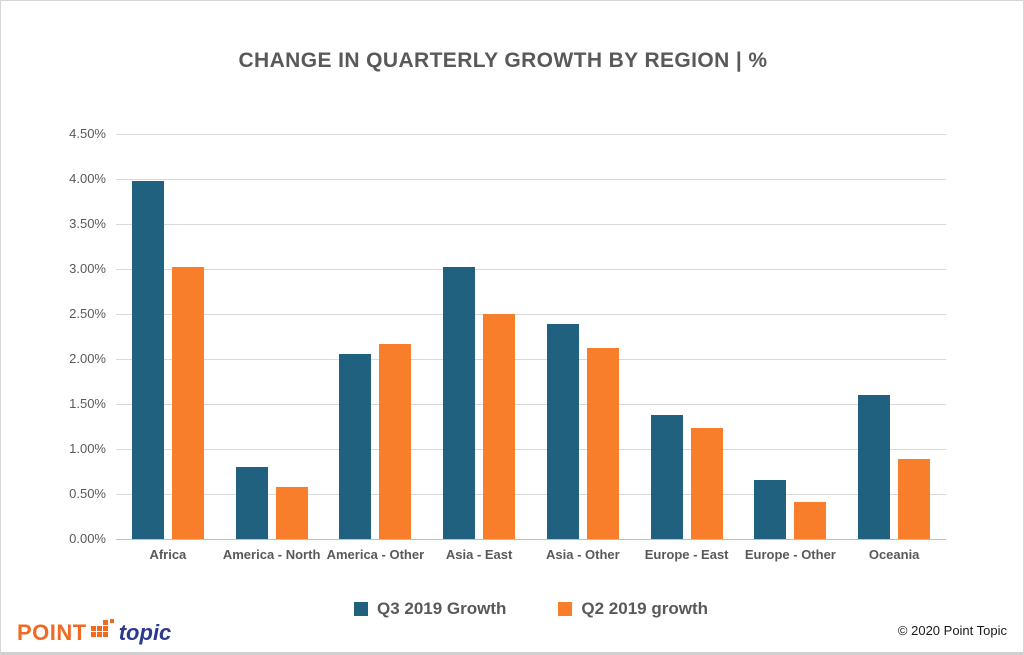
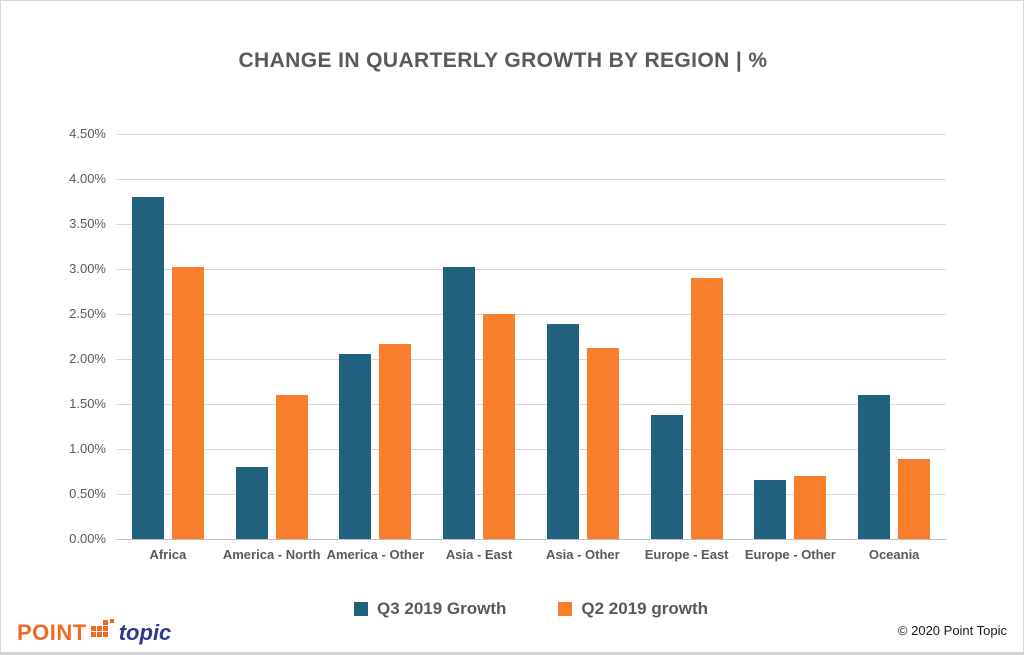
Q3 2019 Growth/Africa: 4.0% -> 3.8%
Q2 2019 growth/America - North: 0.6% -> 1.6%
Q2 2019 growth/Europe - East: 1.2% -> 2.9%
Q2 2019 growth/Europe - Other: 0.4% -> 0.7%
